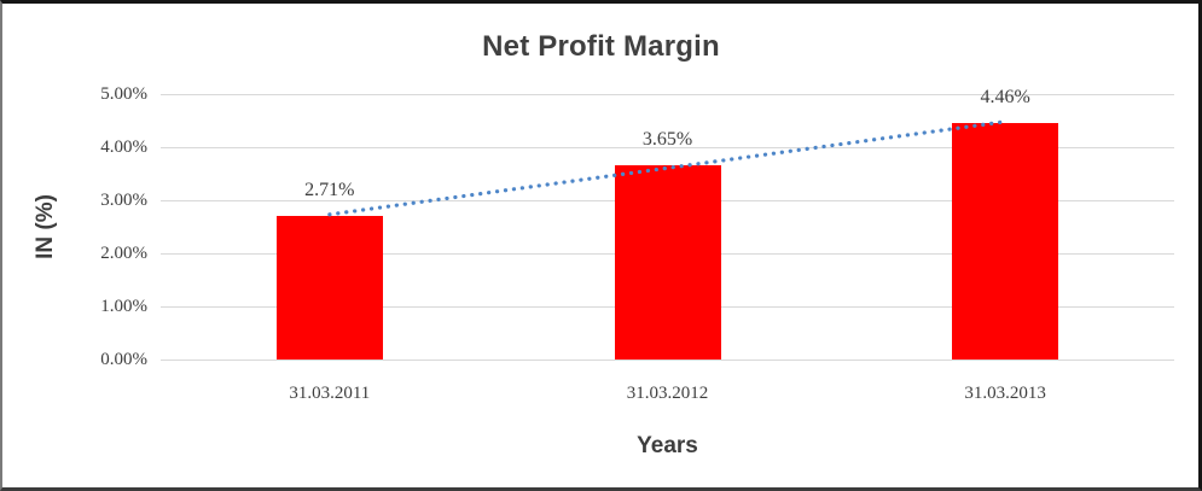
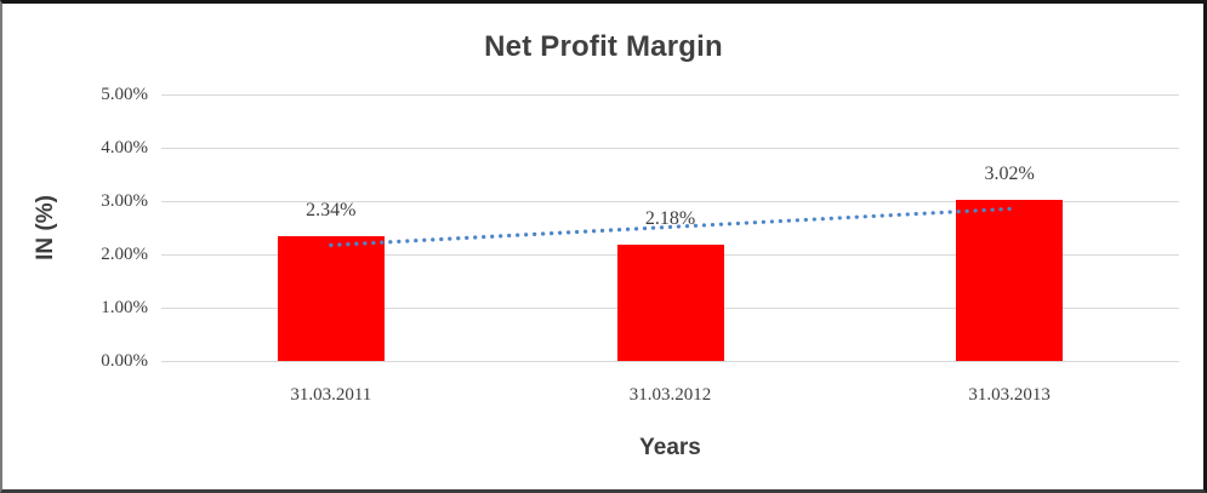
31.03.2011: 2.71% -> 2.34%
31.03.2012: 3.65% -> 2.18%
31.03.2013: 4.46% -> 3.02%
